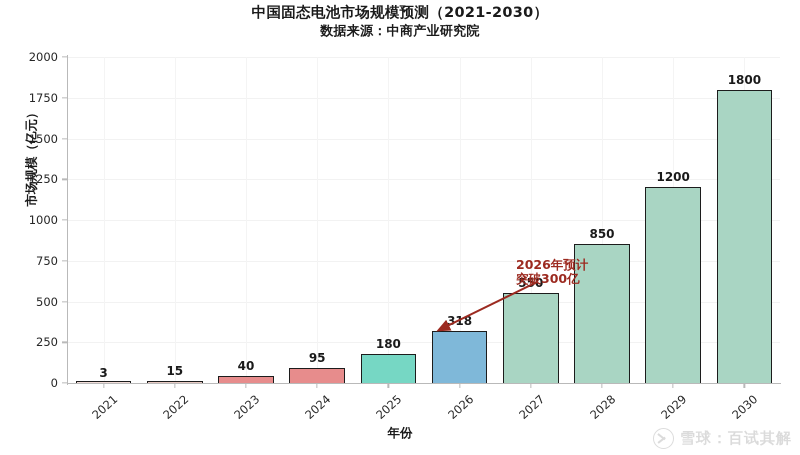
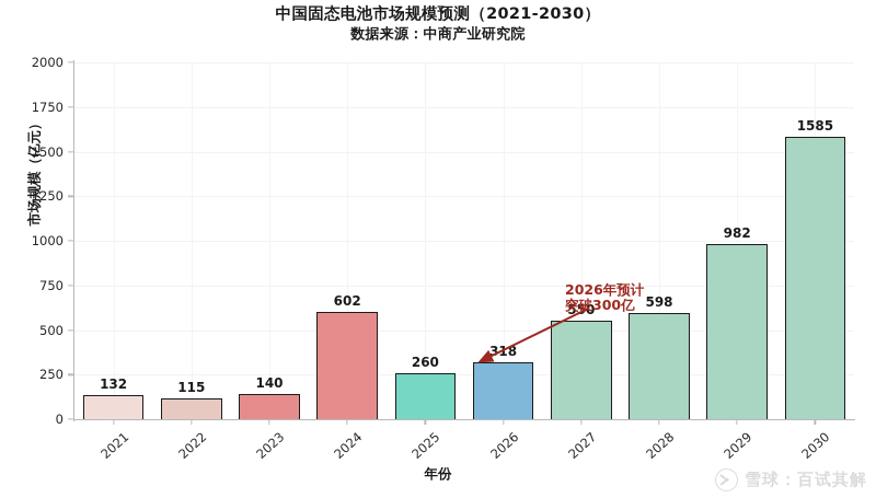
2021: 3 -> 132
2022: 15 -> 115
2023: 40 -> 140
2024: 95 -> 602
2025: 180 -> 260
2028: 850 -> 598
2029: 1200 -> 982
2030: 1800 -> 1585
